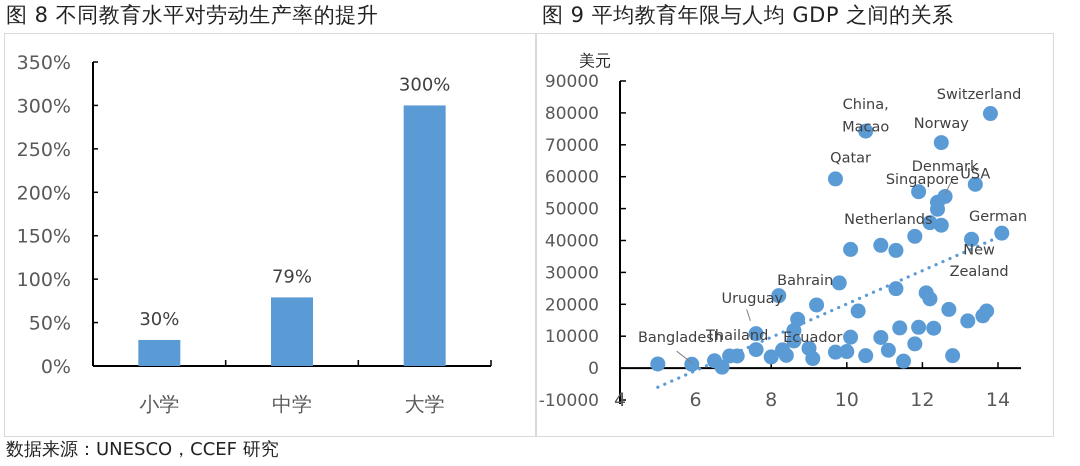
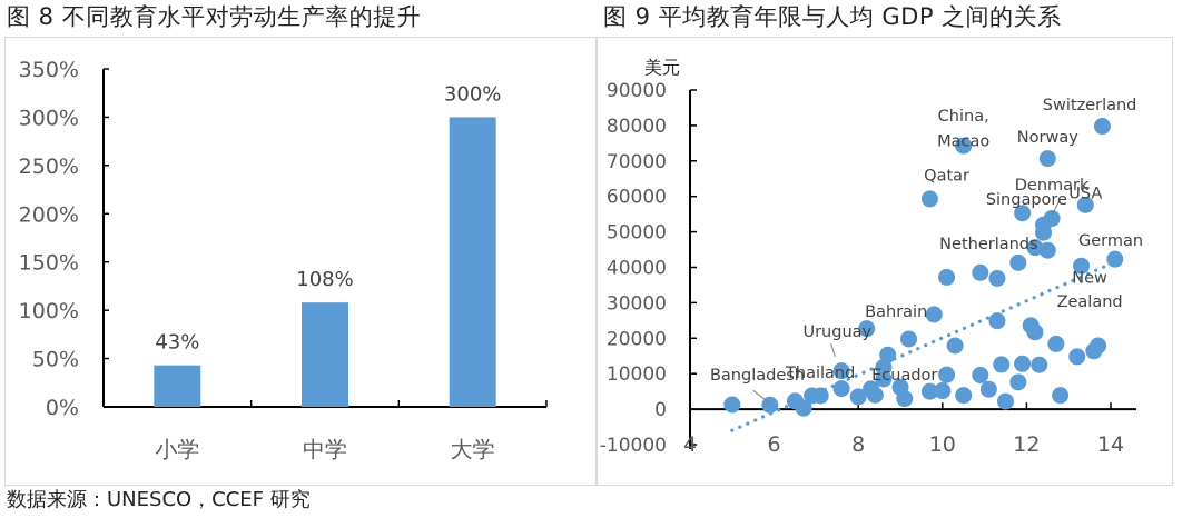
图 8 不同教育水平对劳动生产率的提升/小学: 30% -> 43%
图 8 不同教育水平对劳动生产率的提升/中学: 79% -> 108%
